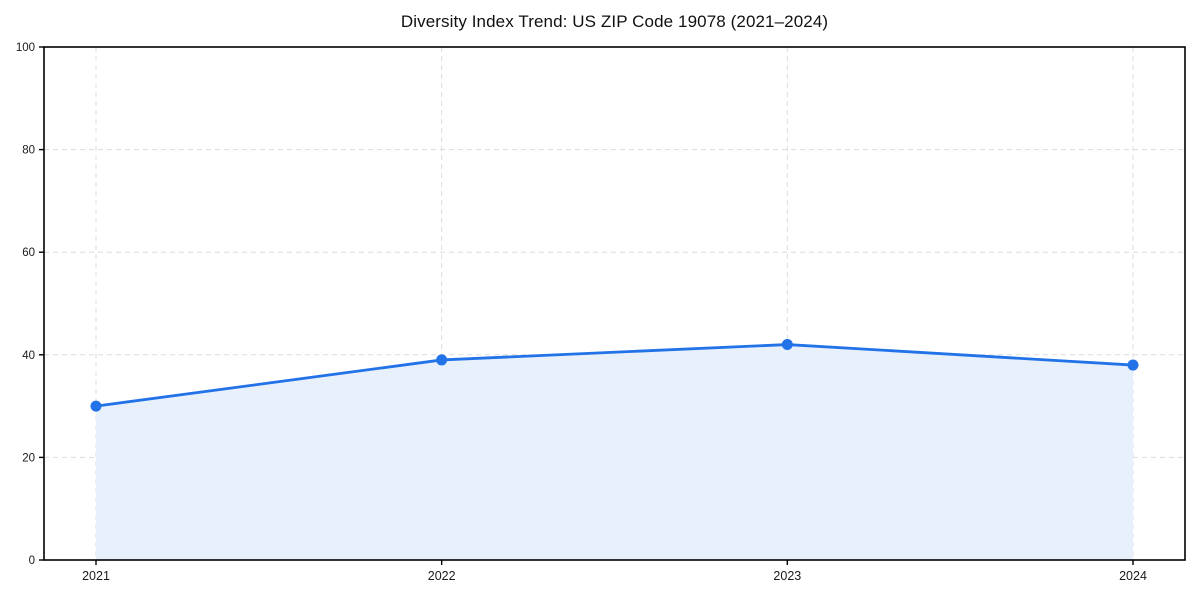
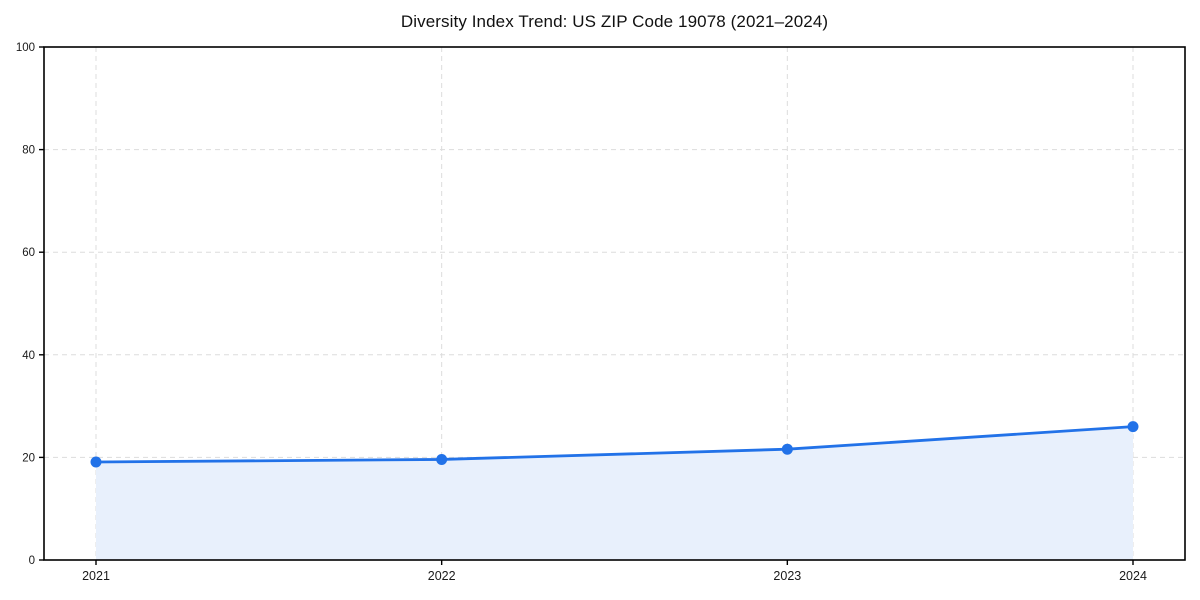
2021: 30 -> 19
2022: 39 -> 20
2023: 42 -> 22
2024: 38 -> 26
